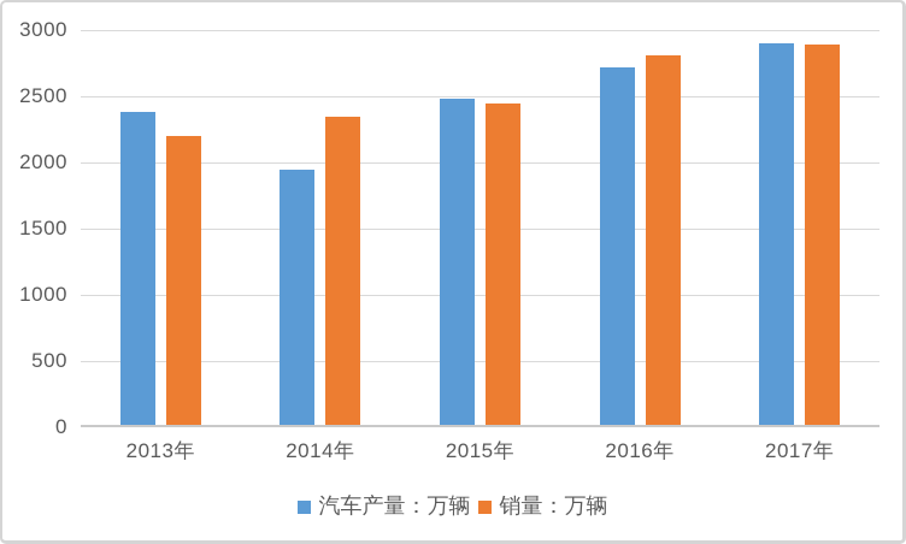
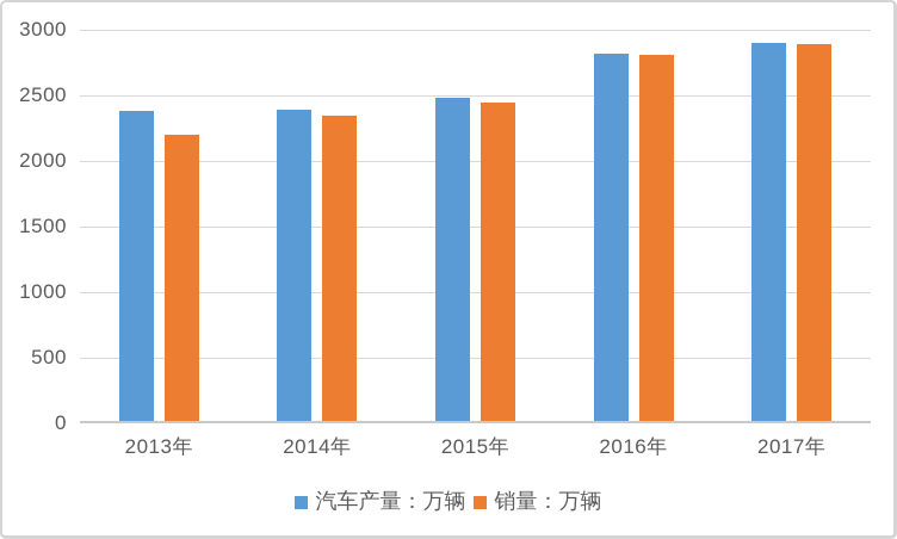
汽车产量：万辆/2014年: 1950 -> 2390
汽车产量：万辆/2016年: 2720 -> 2820
